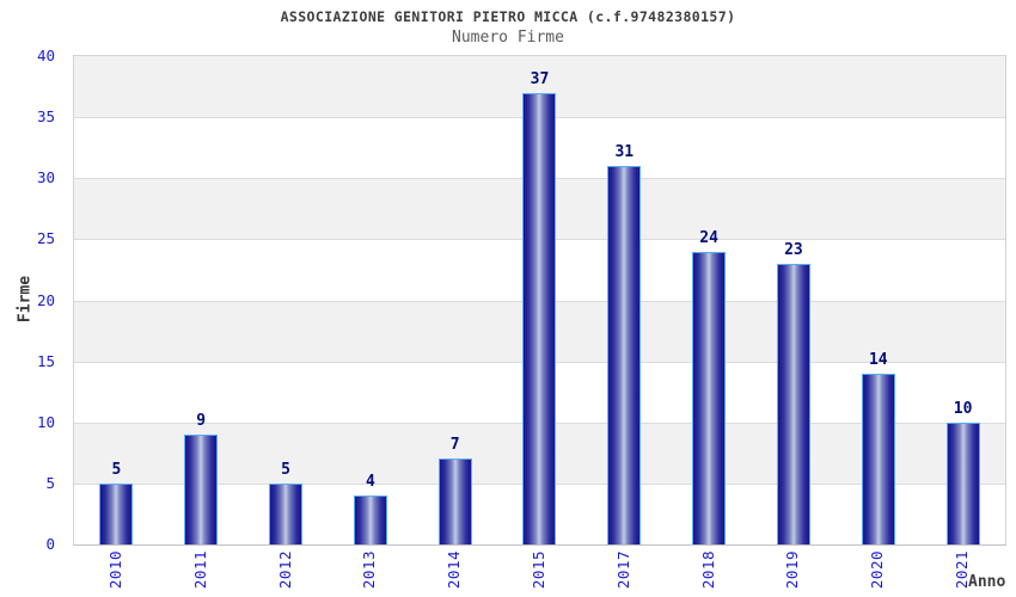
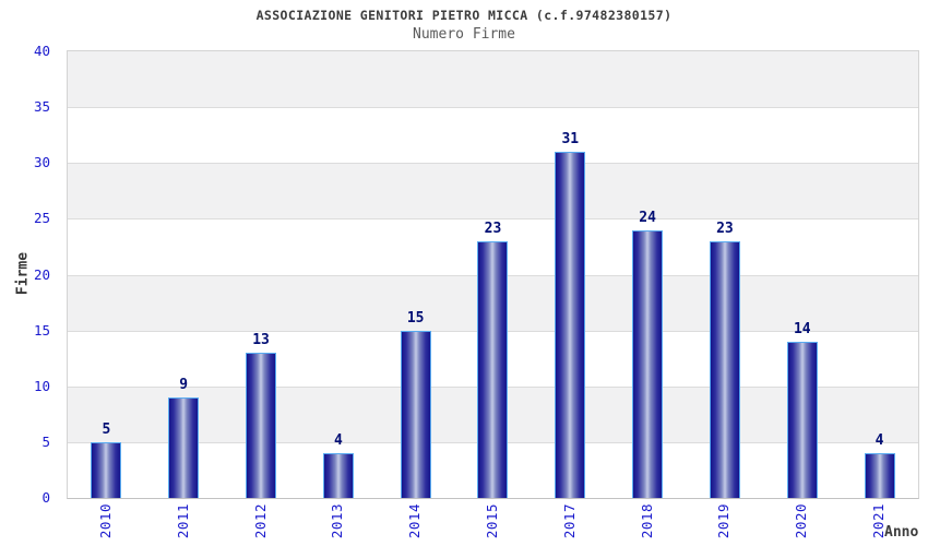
2012: 5 -> 13
2014: 7 -> 15
2015: 37 -> 23
2021: 10 -> 4
